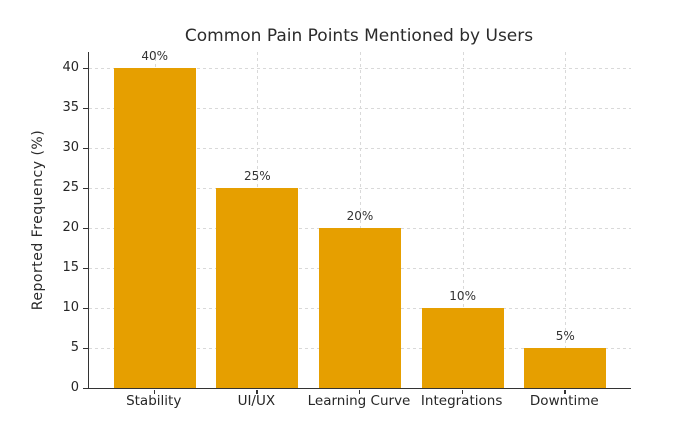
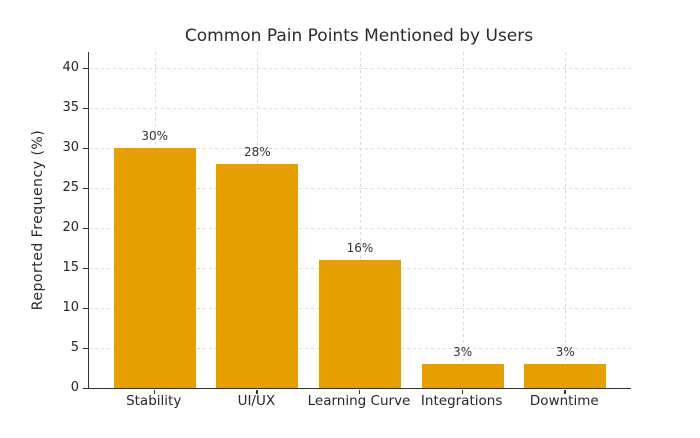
Stability: 40% -> 30%
UI/UX: 25% -> 28%
Learning Curve: 20% -> 16%
Integrations: 10% -> 3%
Downtime: 5% -> 3%
